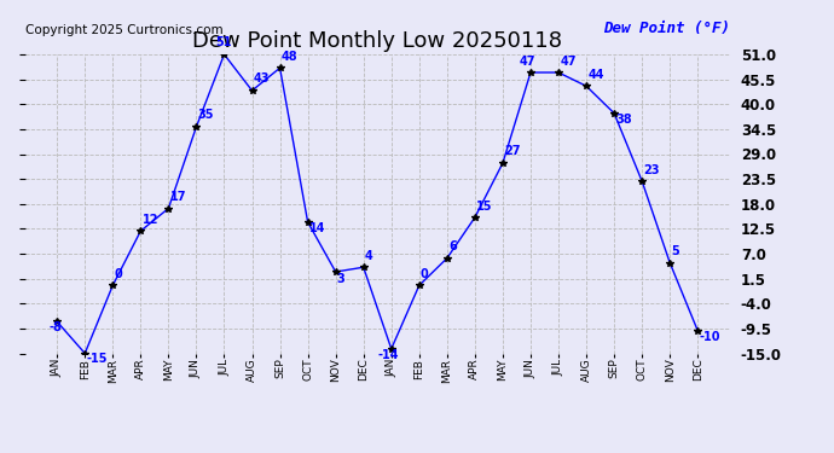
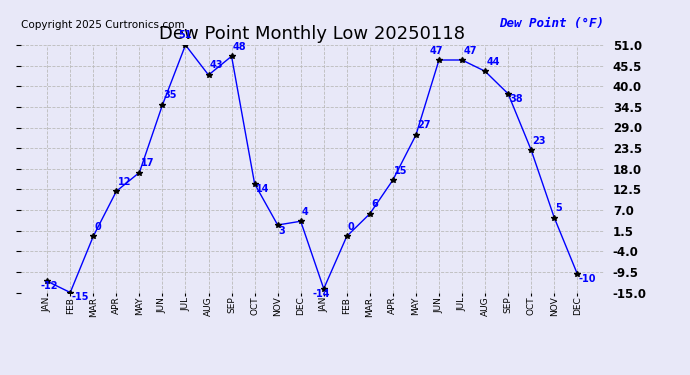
JAN: -8 -> -12
